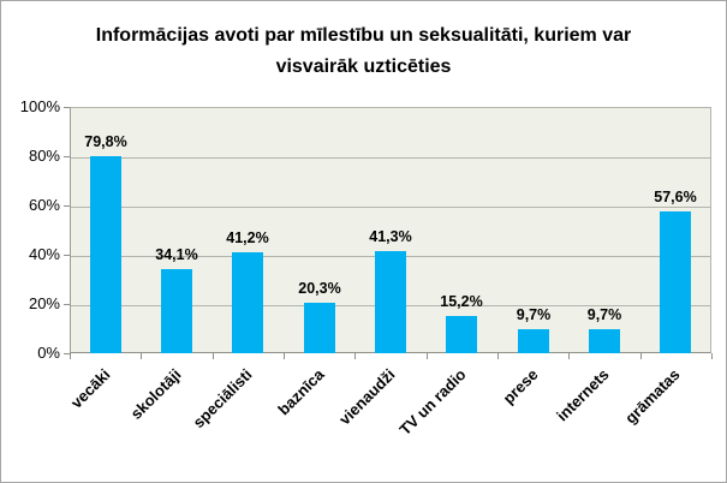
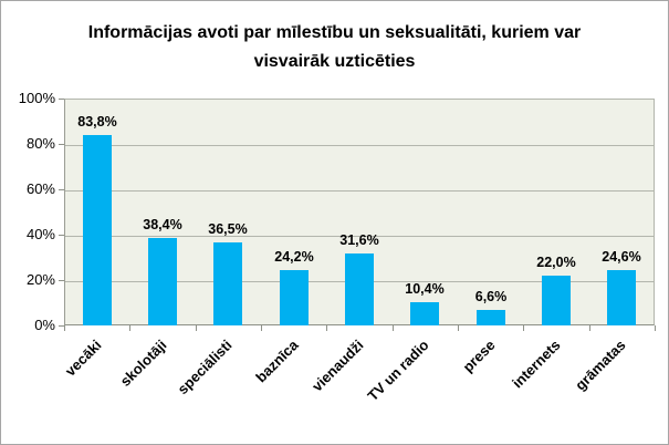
vecāki: 79,8% -> 83,8%
skolotāji: 34,1% -> 38,4%
speciālisti: 41,2% -> 36,5%
baznīca: 20,3% -> 24,2%
vienaudži: 41,3% -> 31,6%
TV un radio: 15,2% -> 10,4%
prese: 9,7% -> 6,6%
internets: 9,7% -> 22,0%
grāmatas: 57,6% -> 24,6%
